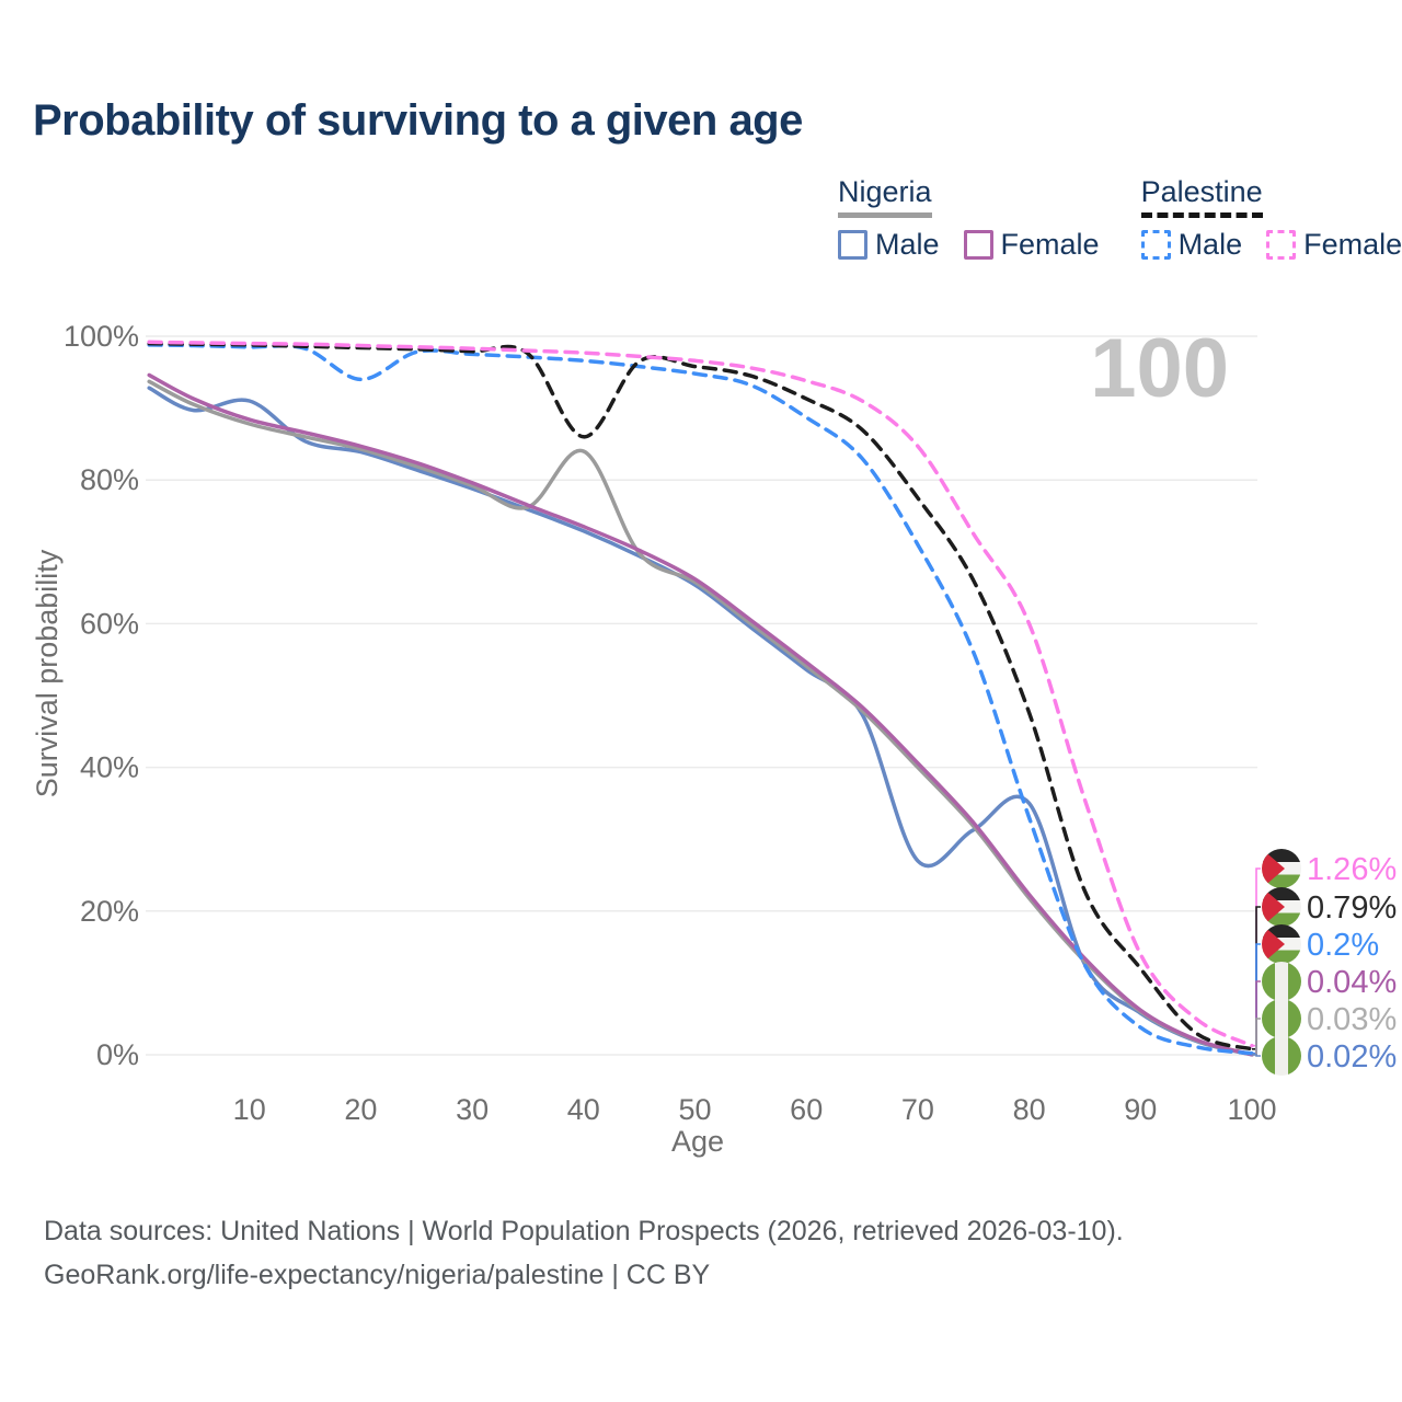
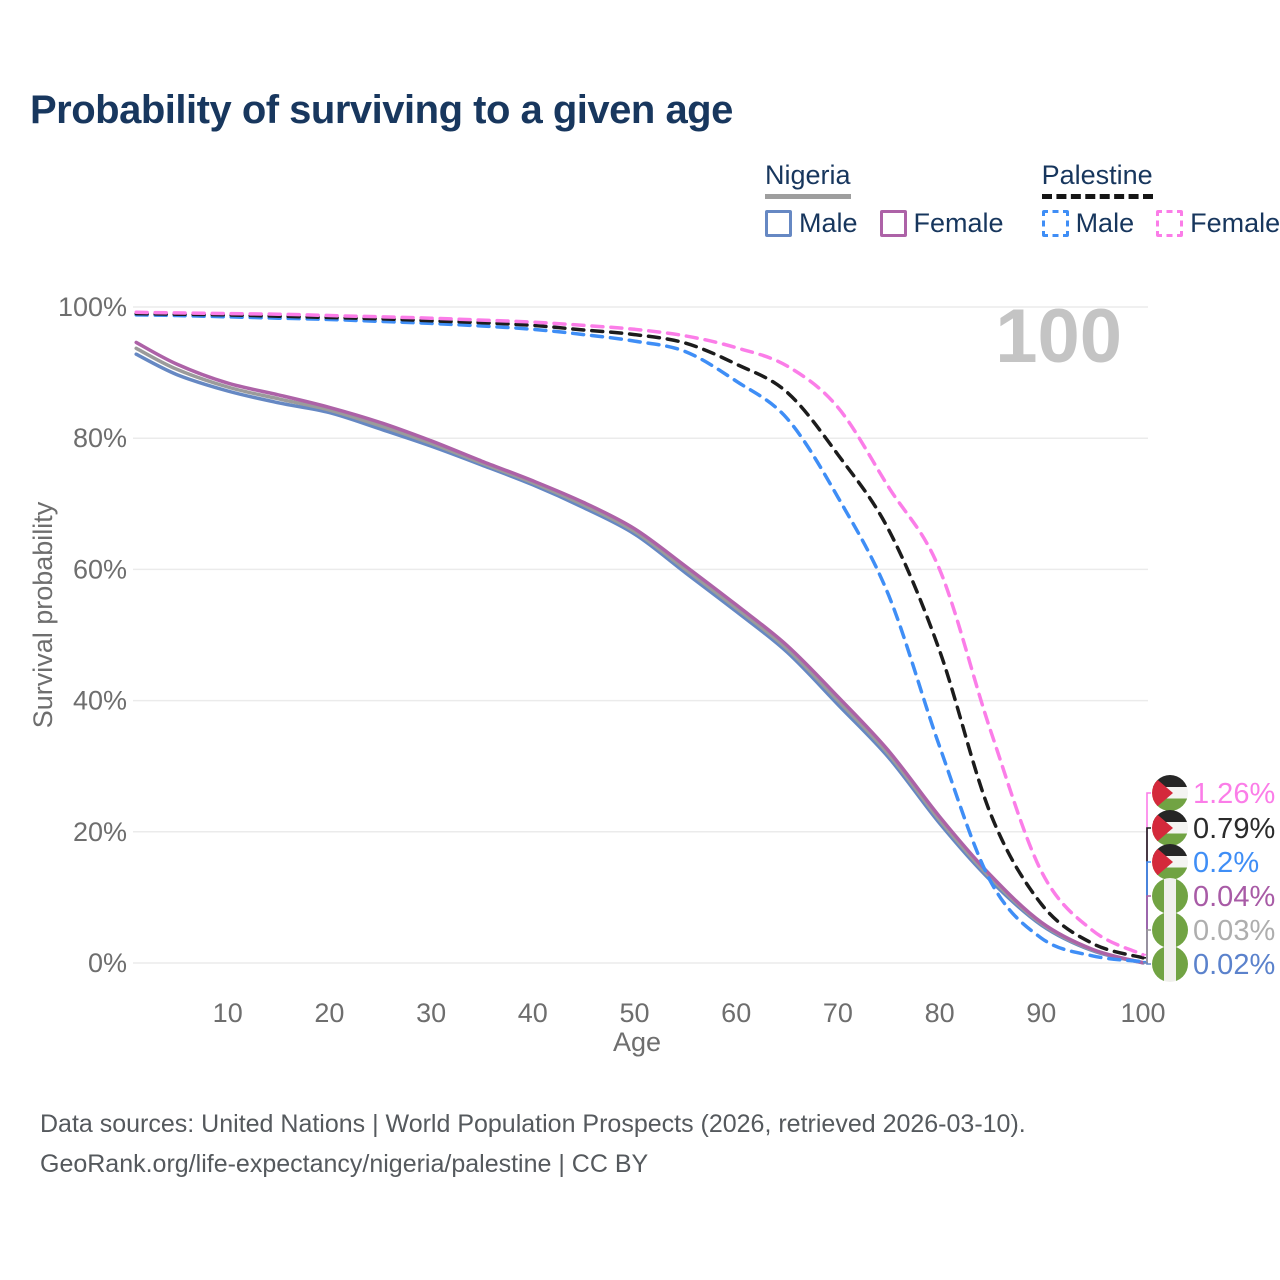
Nigeria Male/10: 91% -> 87%
Palestine Male/20: 94% -> 98%
Nigeria/40: 84% -> 73%
Palestine/40: 86% -> 97%
Nigeria Male/70: 27% -> 39%
Nigeria Male/80: 35% -> 21%
Palestine/90: 12% -> 9%
